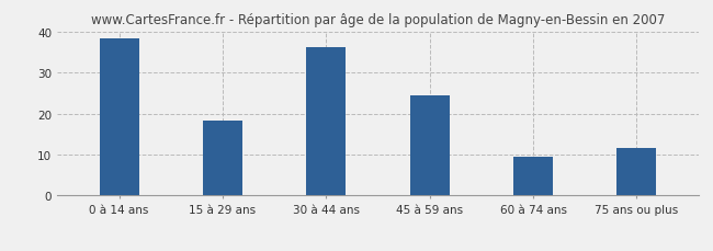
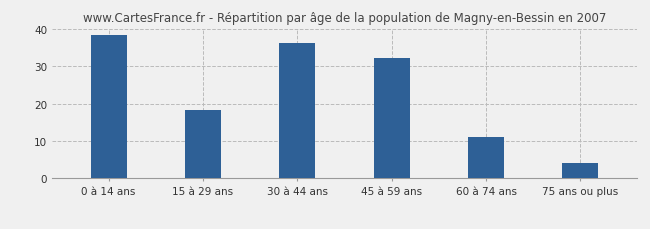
45 à 59 ans: 24.5 -> 32.2
60 à 74 ans: 9.5 -> 11.1
75 ans ou plus: 11.5 -> 4.0
